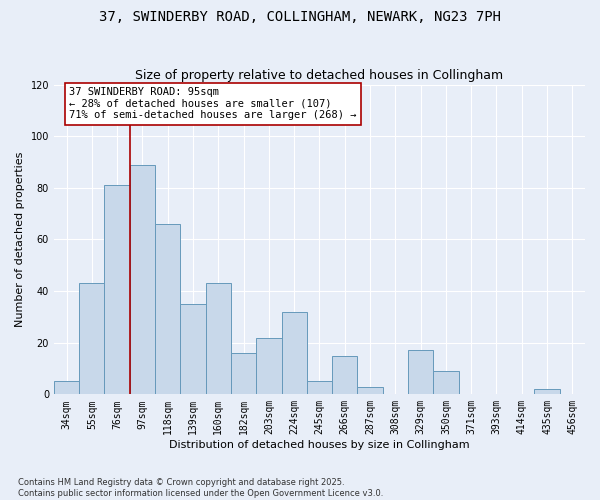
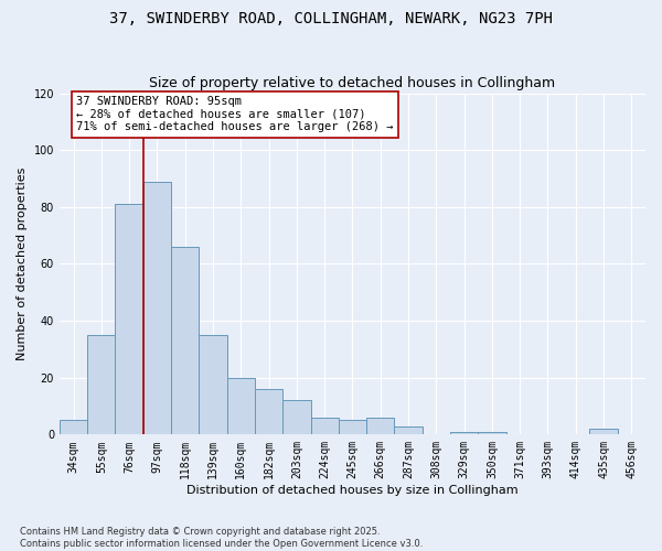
55sqm: 43 -> 35
160sqm: 43 -> 20
203sqm: 22 -> 12
224sqm: 32 -> 6
266sqm: 15 -> 6
329sqm: 17 -> 1
350sqm: 9 -> 1
